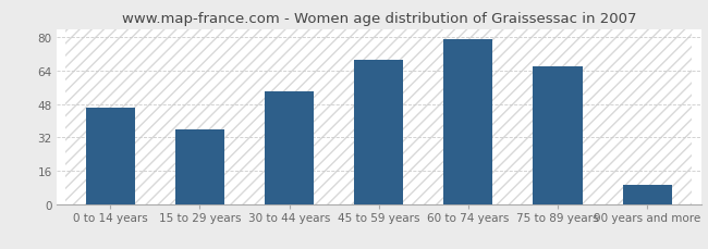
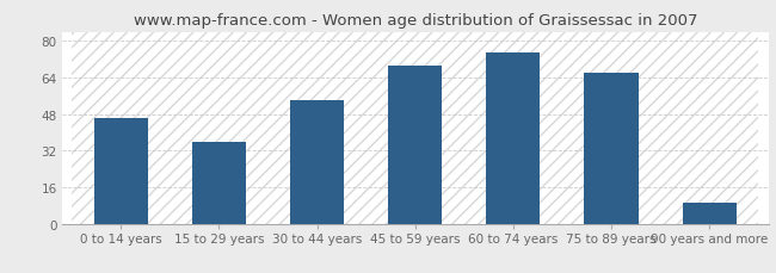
60 to 74 years: 79 -> 75
